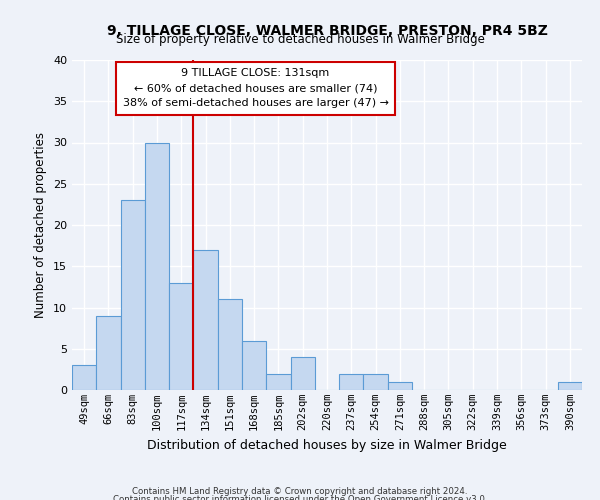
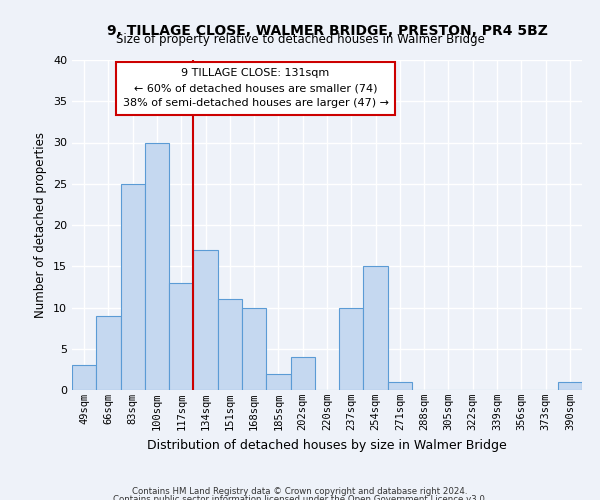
83sqm: 23 -> 25
168sqm: 6 -> 10
237sqm: 2 -> 10
254sqm: 2 -> 15
